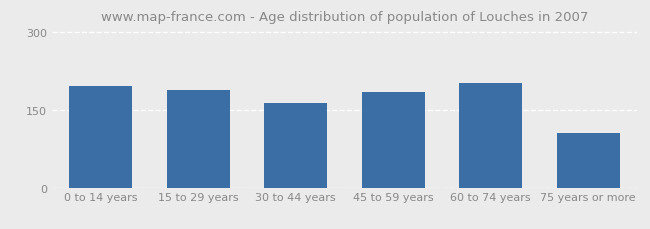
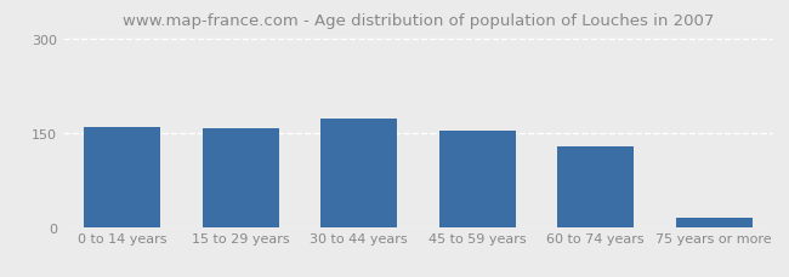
0 to 14 years: 196 -> 160
15 to 29 years: 188 -> 157
30 to 44 years: 162 -> 173
45 to 59 years: 184 -> 153
60 to 74 years: 202 -> 128
75 years or more: 106 -> 15
